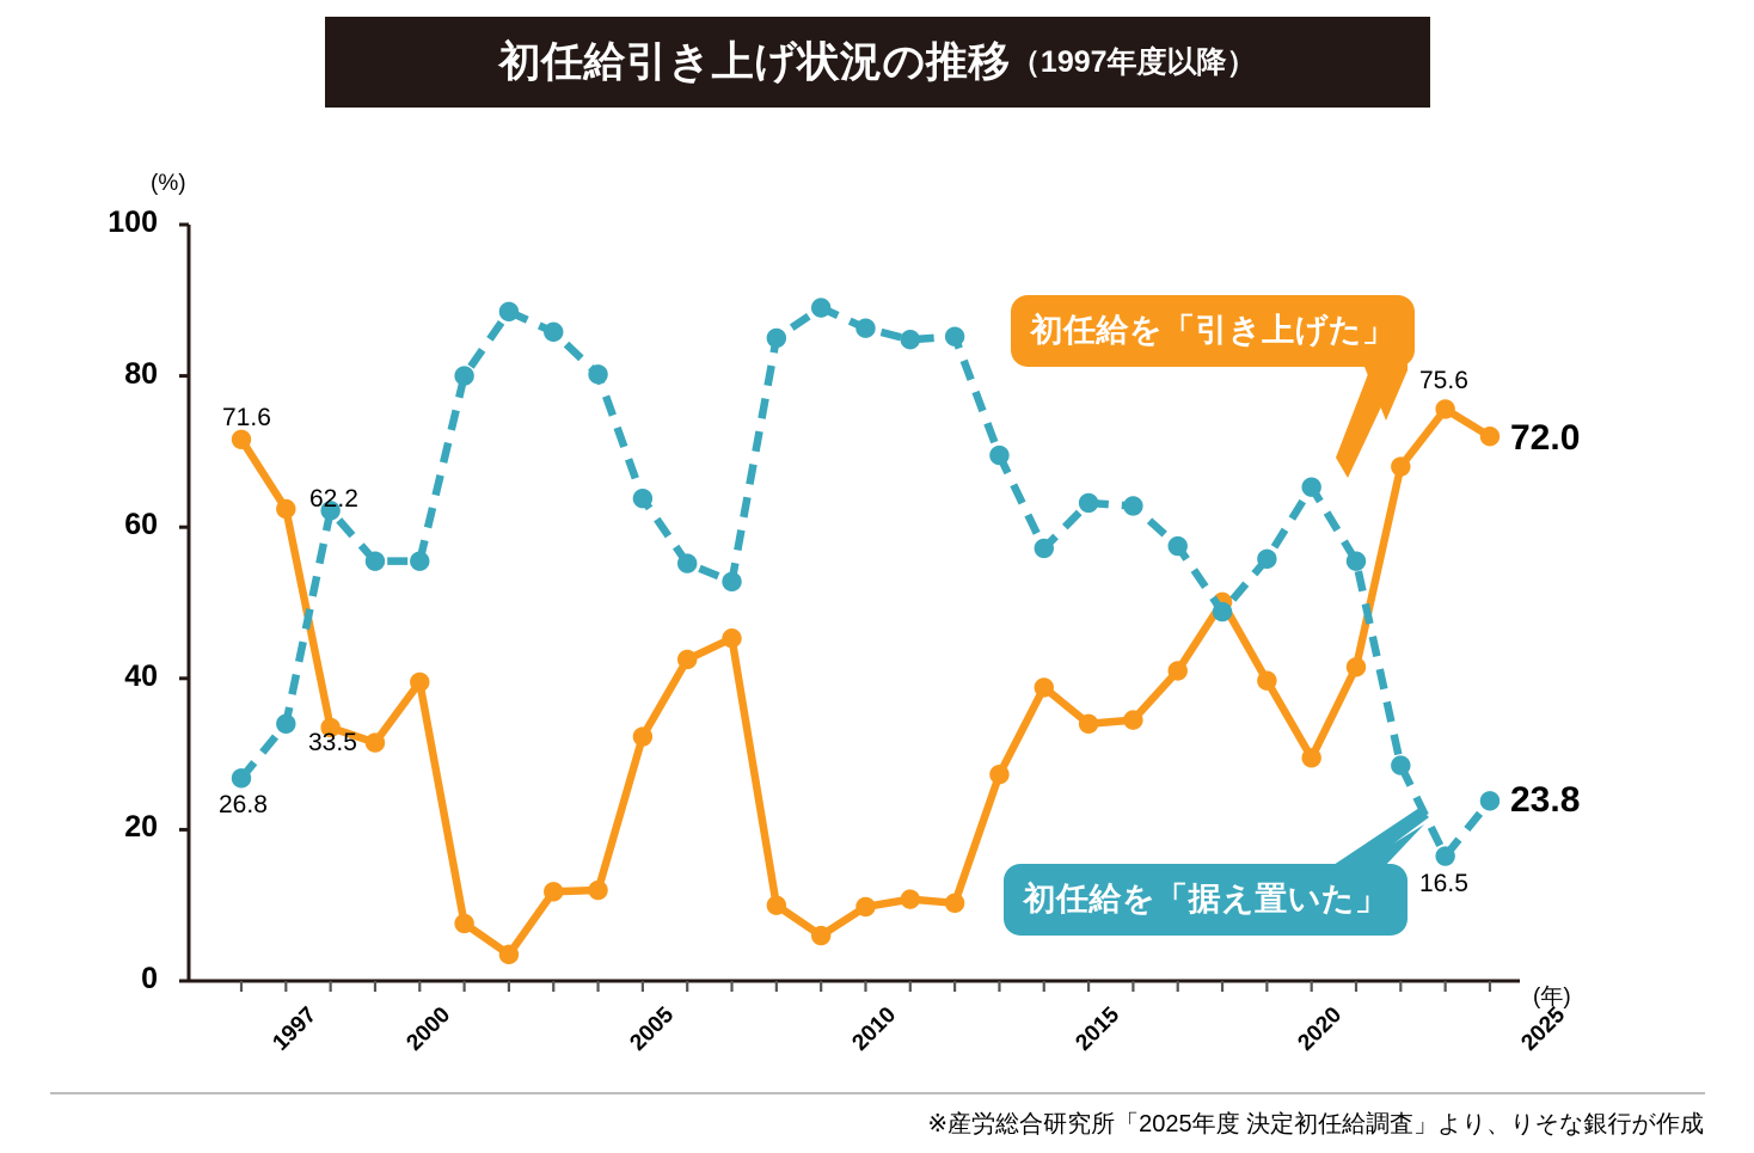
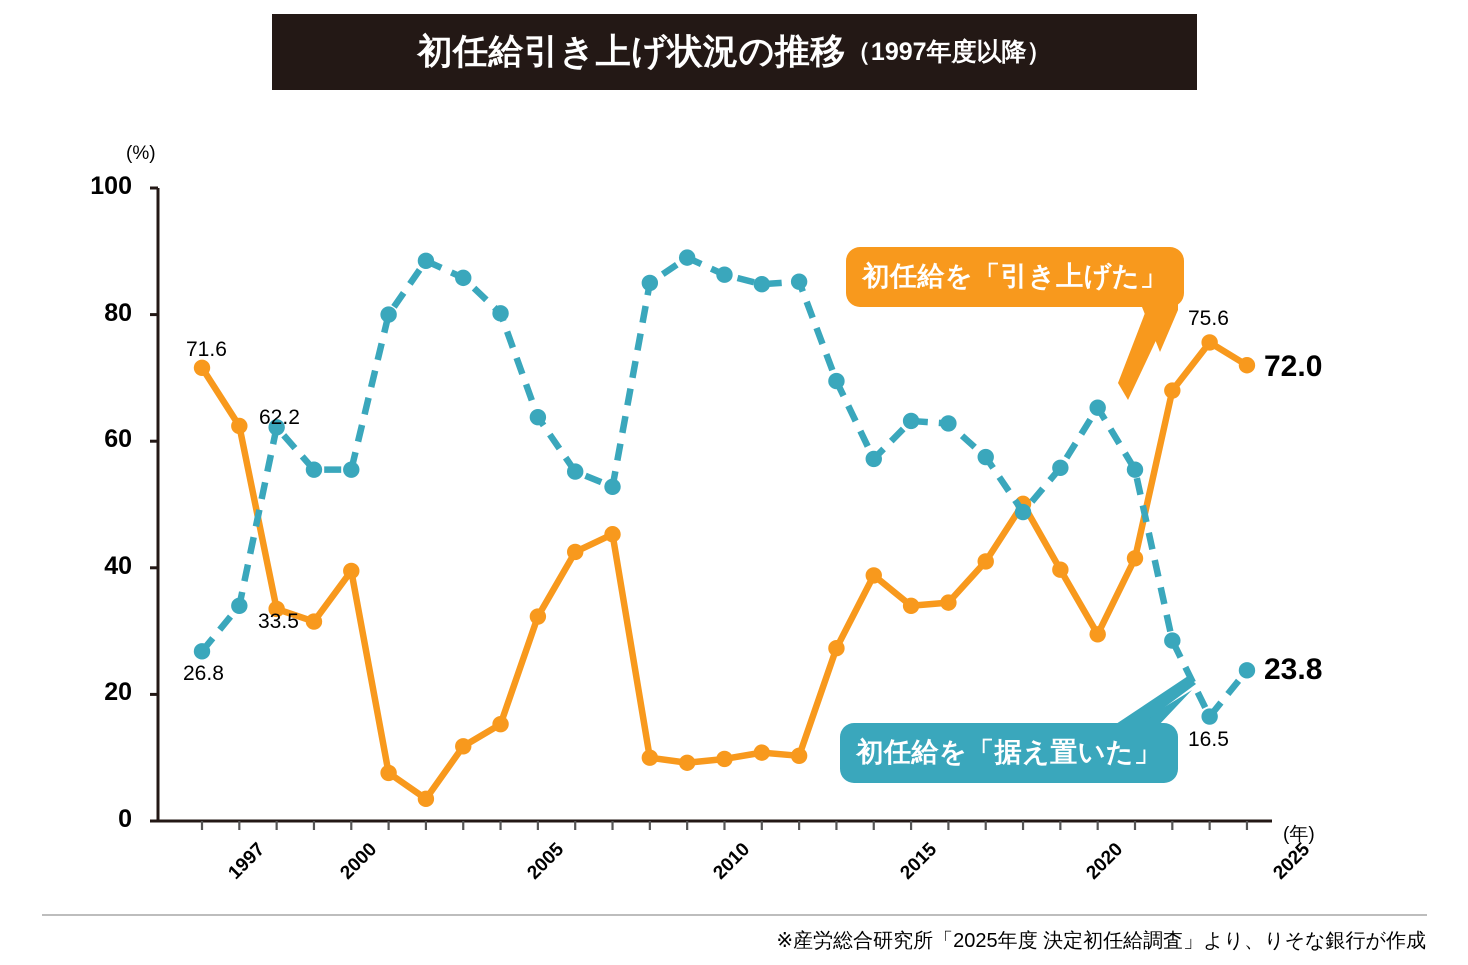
初任給を「引き上げた」/2005: 12 -> 15
初任給を「引き上げた」/2010: 6 -> 9
